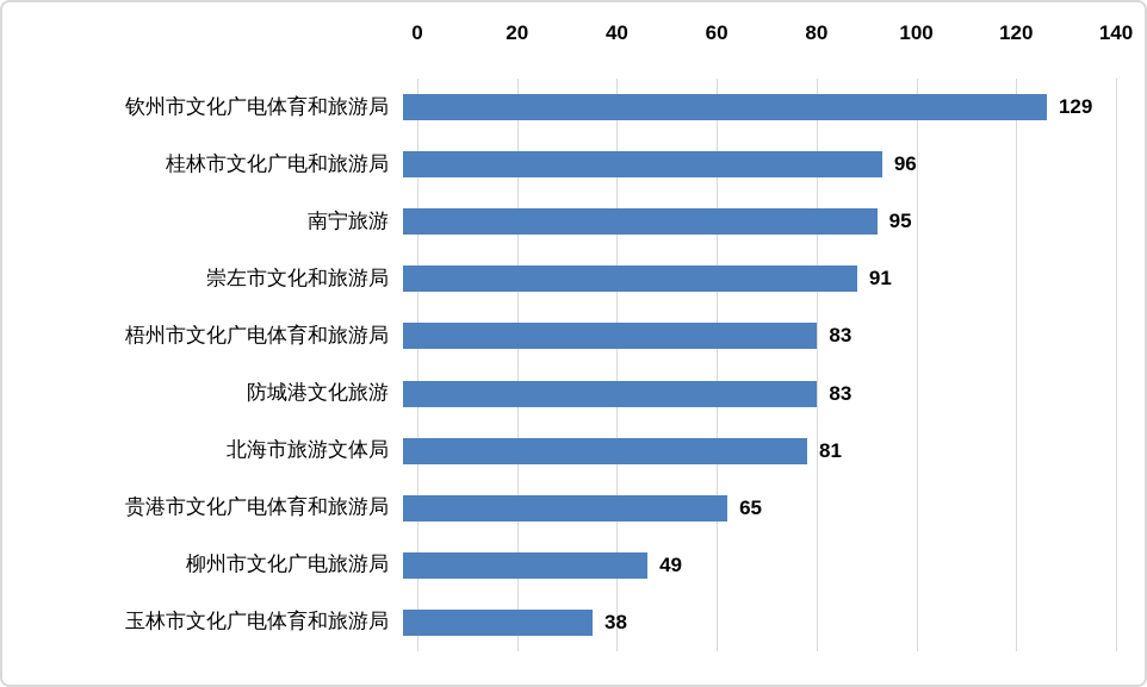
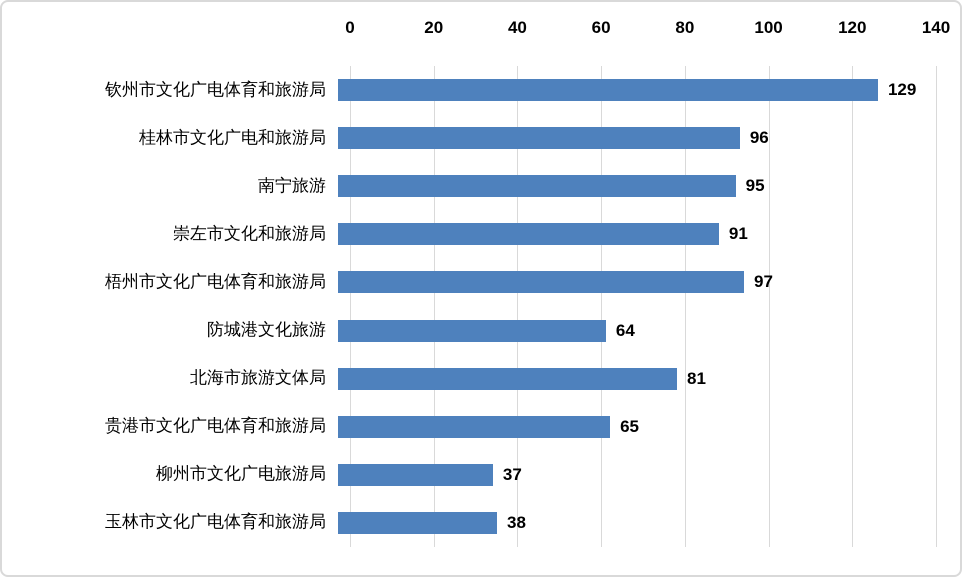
梧州市文化广电体育和旅游局: 83 -> 97
防城港文化旅游: 83 -> 64
柳州市文化广电旅游局: 49 -> 37
